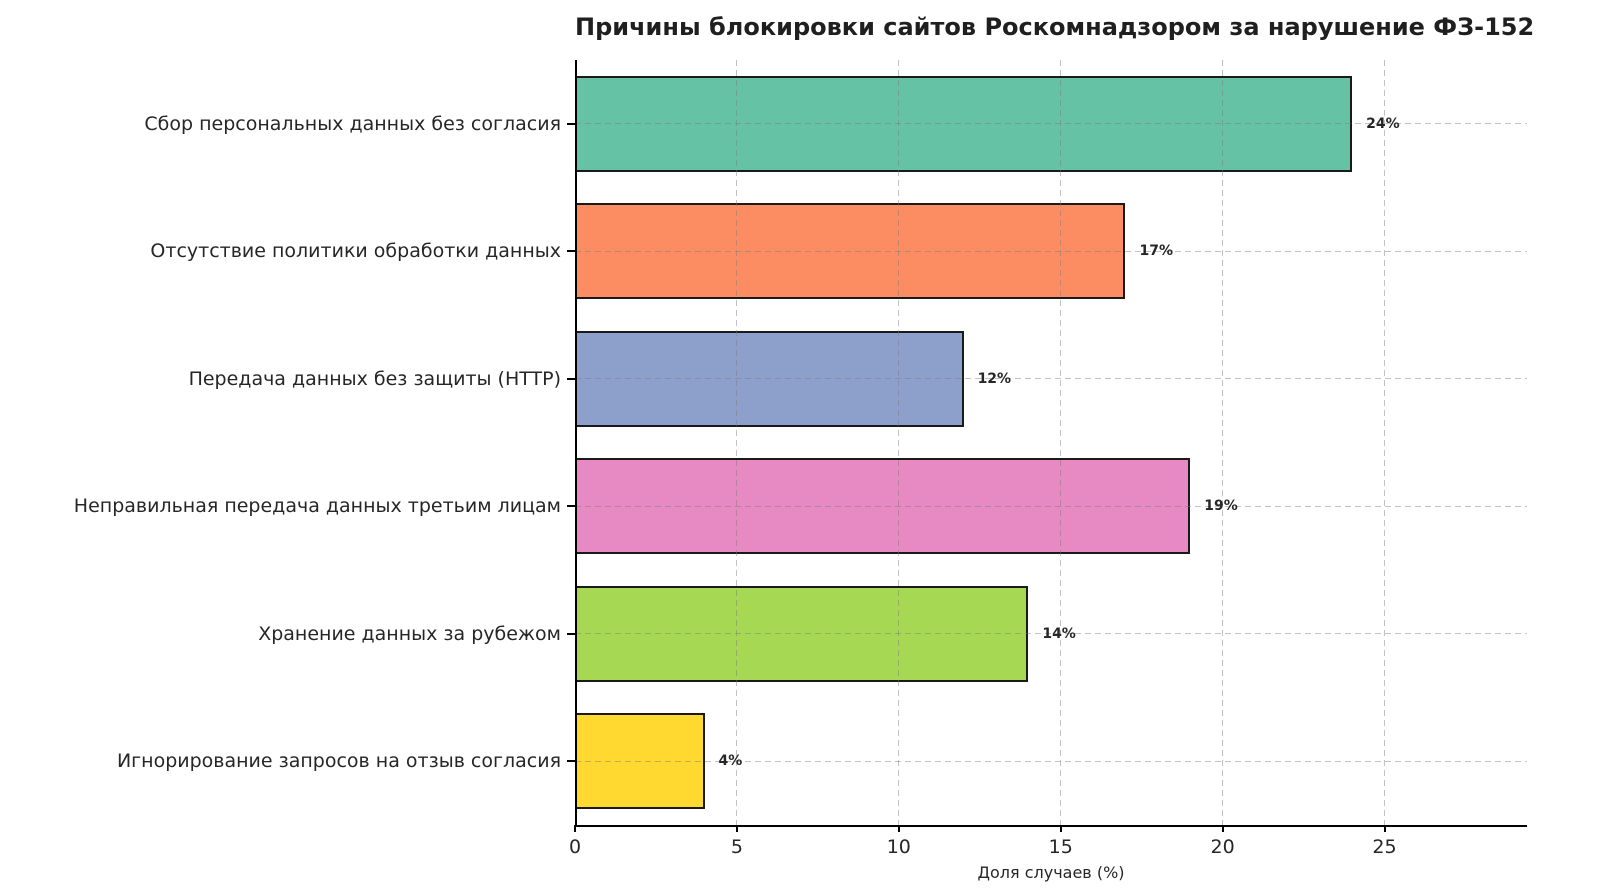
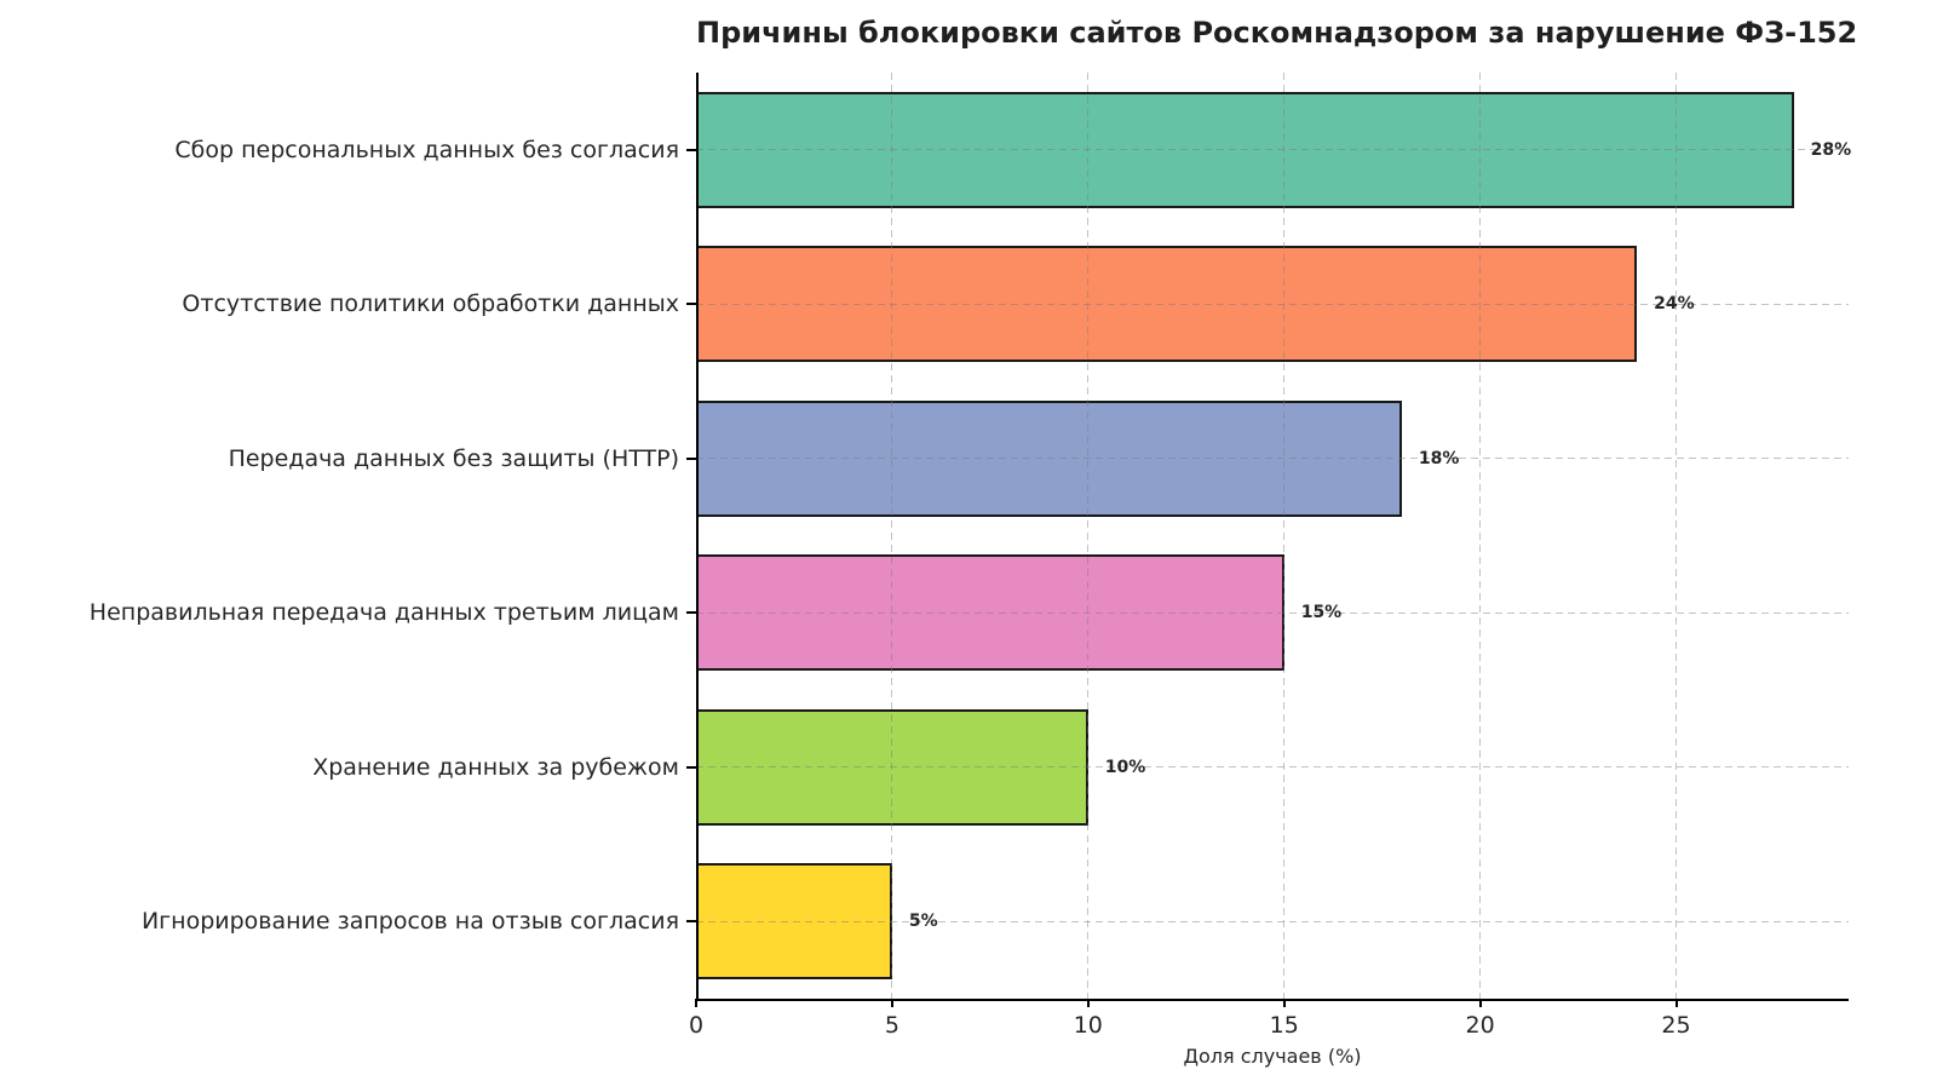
Сбор персональных данных без согласия: 24% -> 28%
Отсутствие политики обработки данных: 17% -> 24%
Передача данных без защиты (HTTP): 12% -> 18%
Неправильная передача данных третьим лицам: 19% -> 15%
Хранение данных за рубежом: 14% -> 10%
Игнорирование запросов на отзыв согласия: 4% -> 5%
